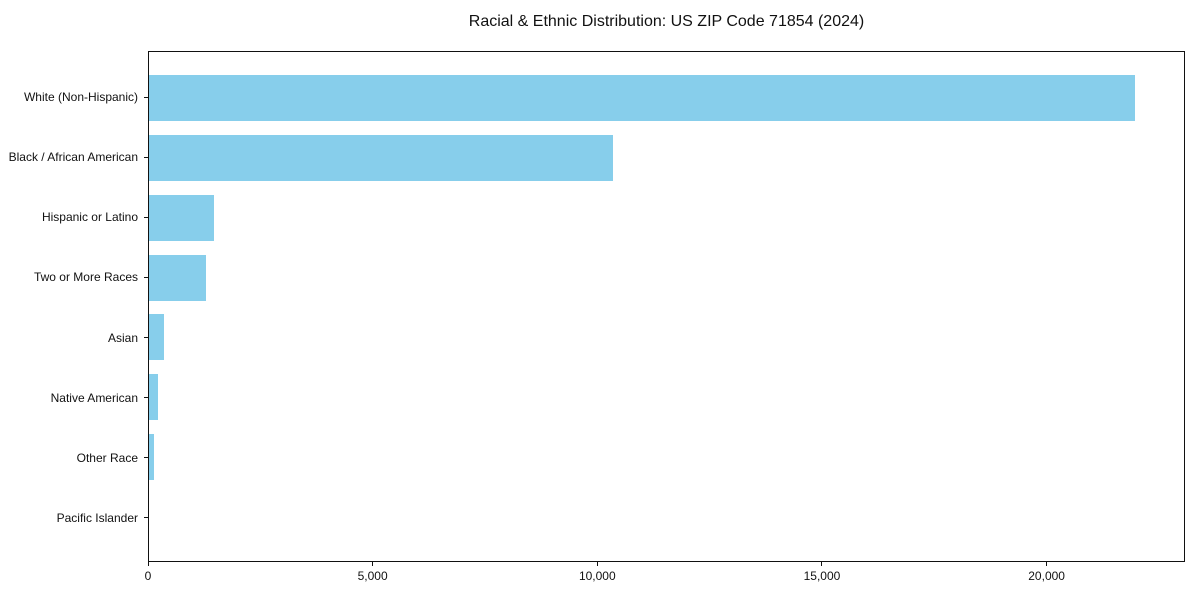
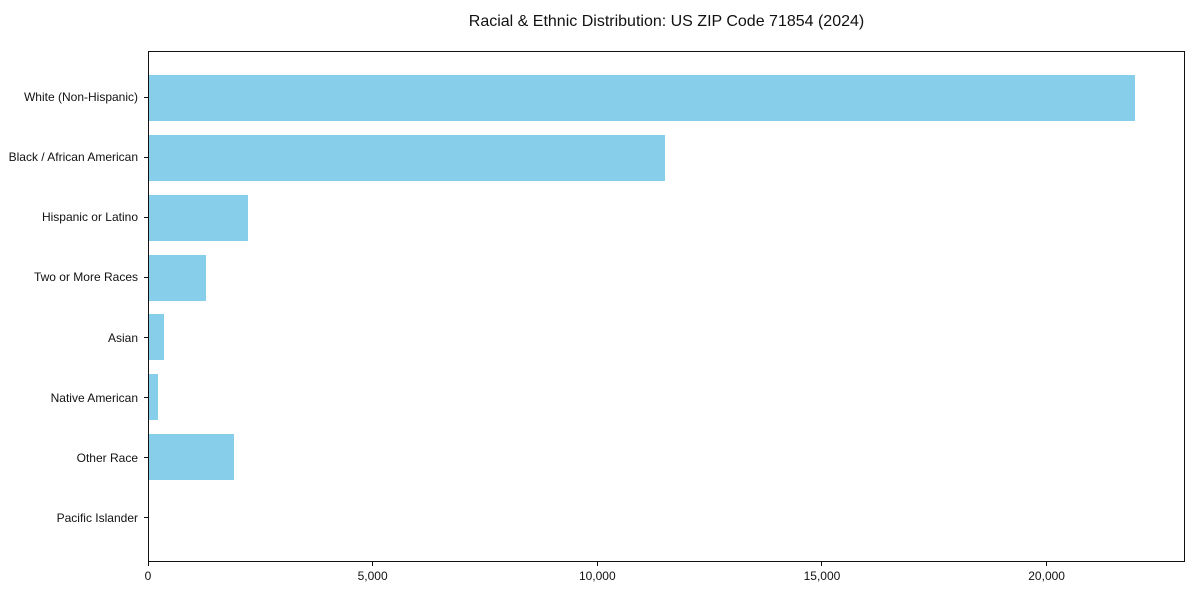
Black / African American: 10300 -> 11500
Hispanic or Latino: 1400 -> 2200
Other Race: 100 -> 1900
